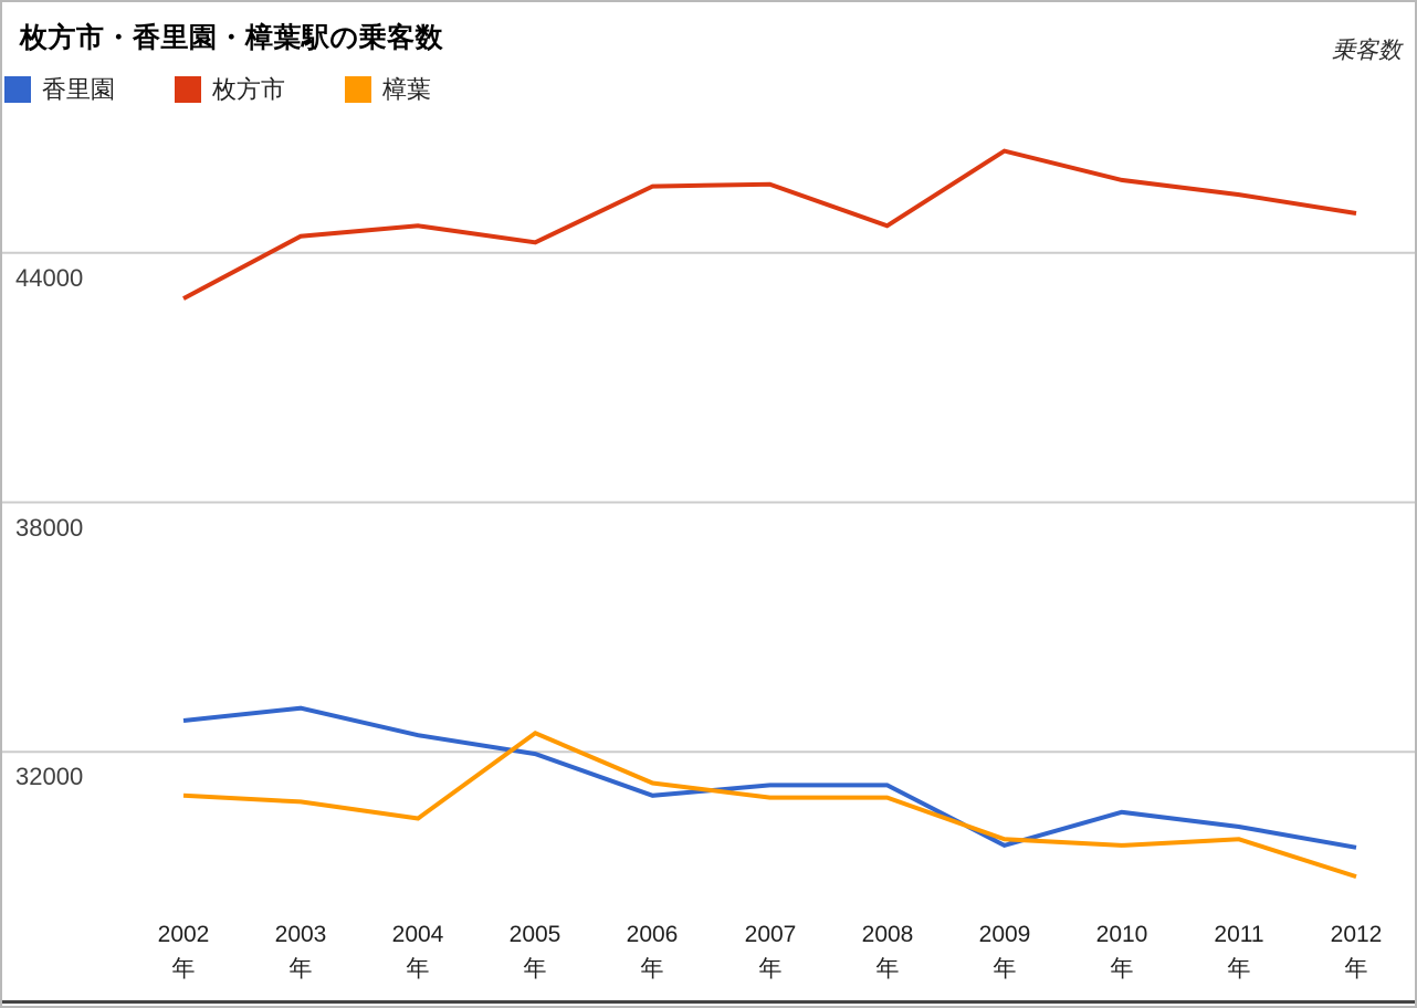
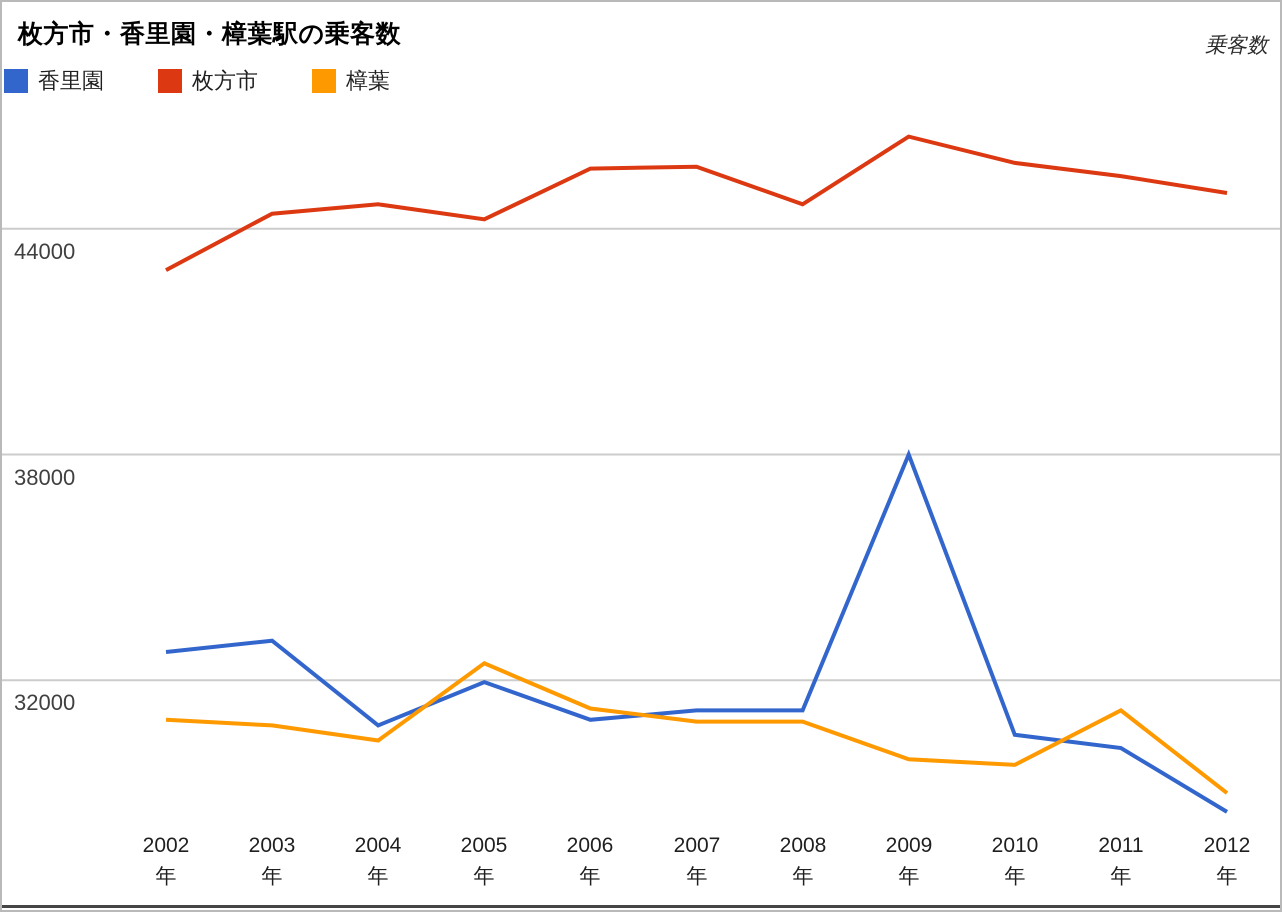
香里園/2004年: 32400 -> 30800
香里園/2009年: 29800 -> 38000
樟葉/2011年: 29900 -> 31200
香里園/2012年: 29700 -> 28500
